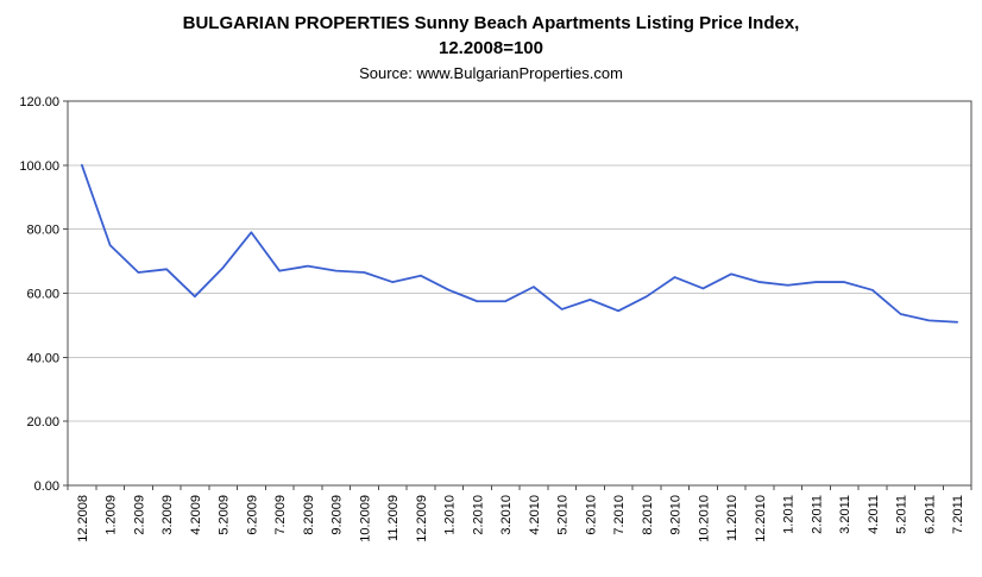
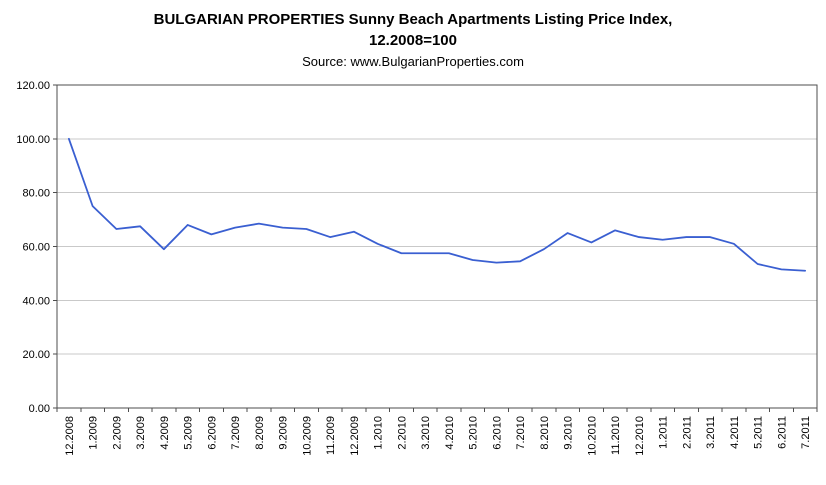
6.2009: 79 -> 64
4.2010: 62 -> 58
6.2010: 58 -> 54
